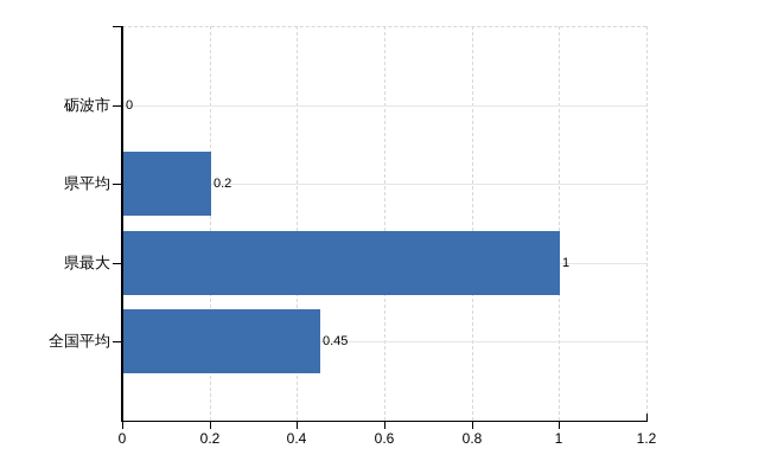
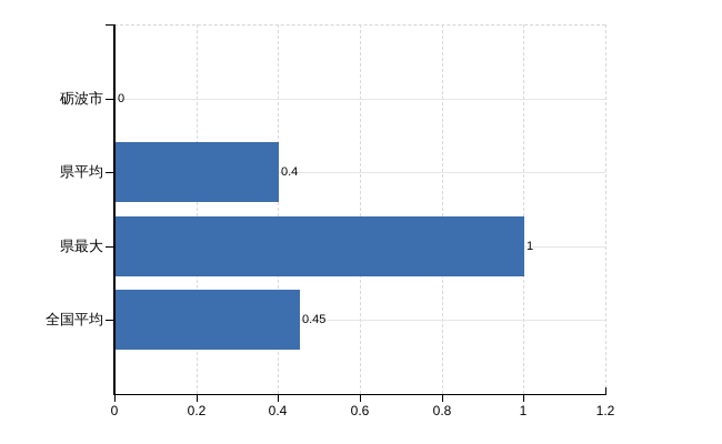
県平均: 0.2 -> 0.4
